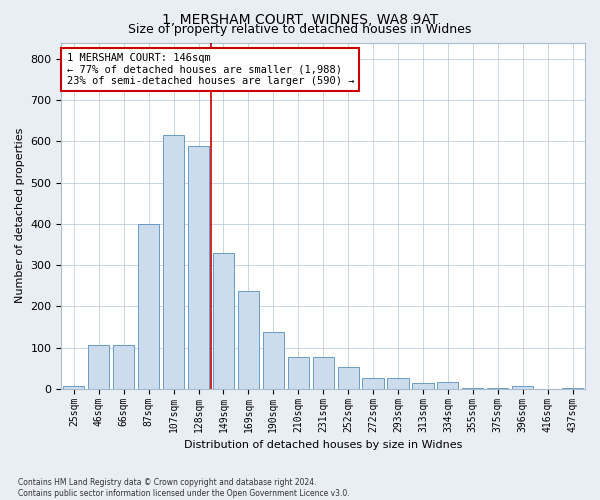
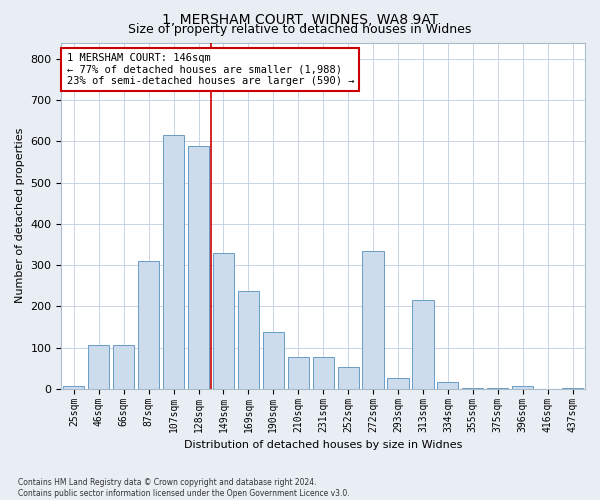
87sqm: 400 -> 310
272sqm: 25 -> 335
313sqm: 13 -> 215
